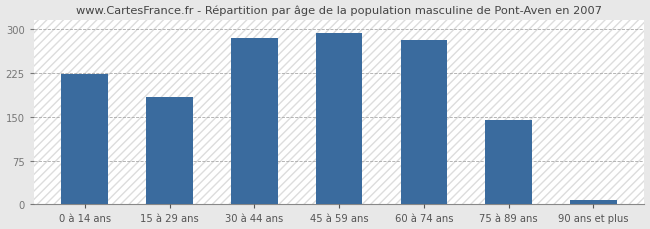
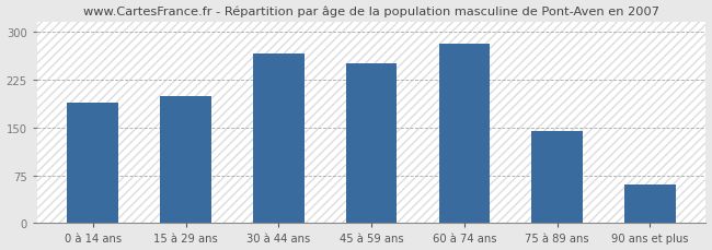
0 à 14 ans: 222 -> 188
15 à 29 ans: 183 -> 198
30 à 44 ans: 284 -> 266
45 à 59 ans: 292 -> 250
90 ans et plus: 8 -> 60
